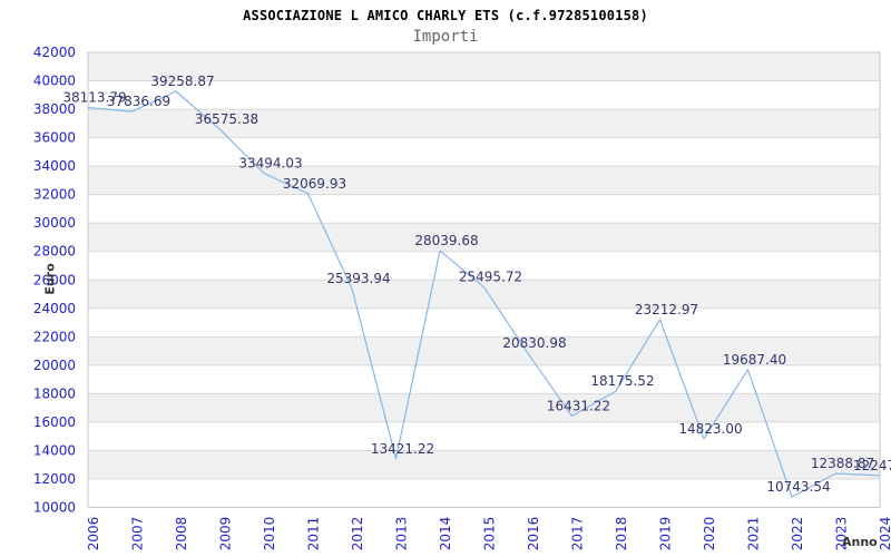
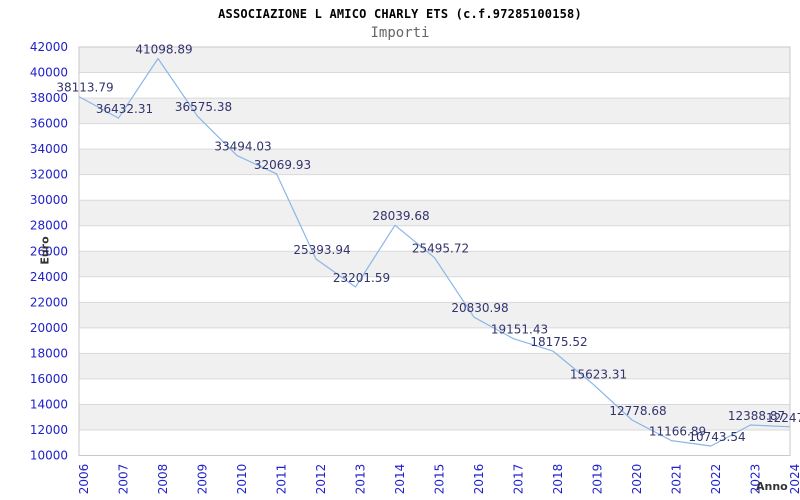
2007: 37836.69 -> 36432.31
2008: 39258.87 -> 41098.89
2013: 13421.22 -> 23201.59
2017: 16431.22 -> 19151.43
2019: 23212.97 -> 15623.31
2020: 14823.00 -> 12778.68
2021: 19687.40 -> 11166.89
